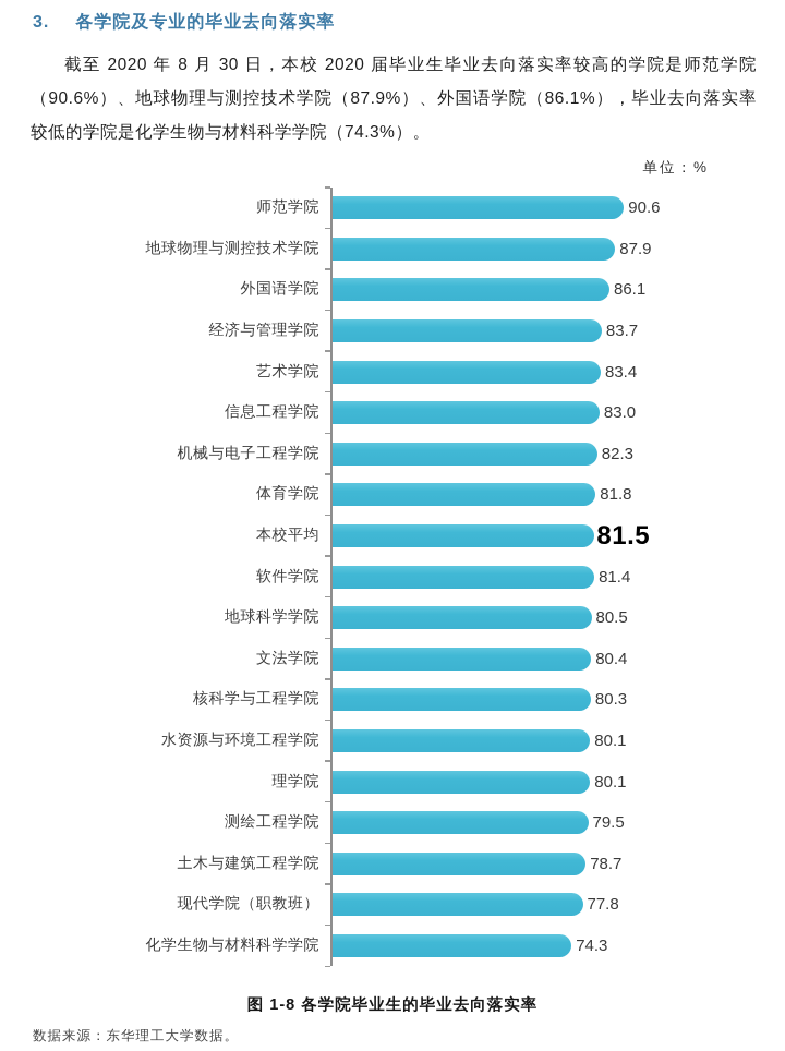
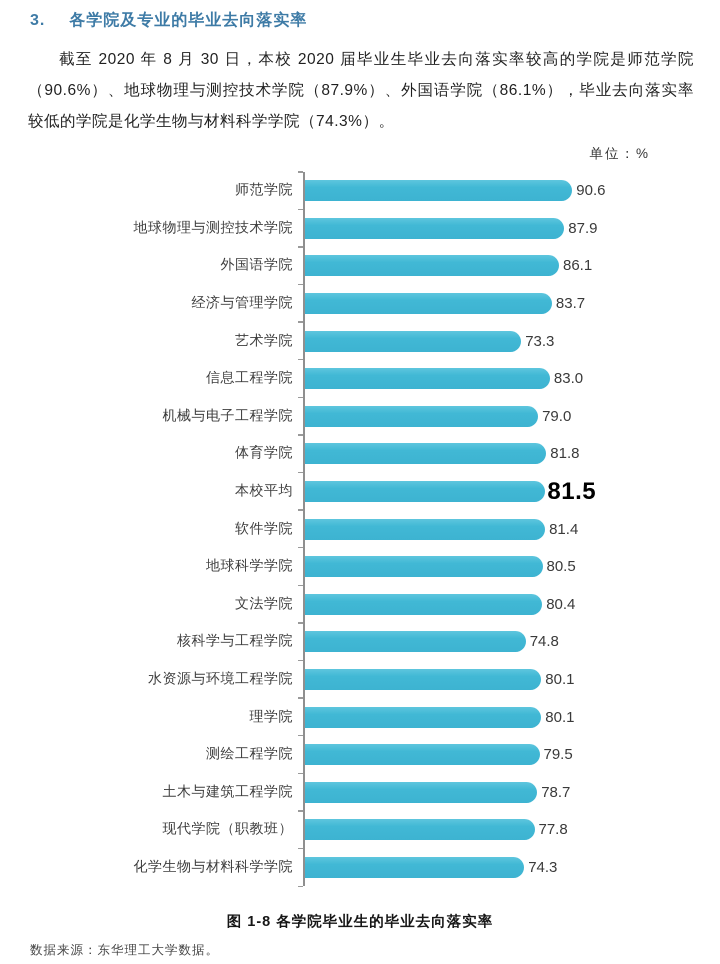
艺术学院: 83.4 -> 73.3
机械与电子工程学院: 82.3 -> 79.0
核科学与工程学院: 80.3 -> 74.8
